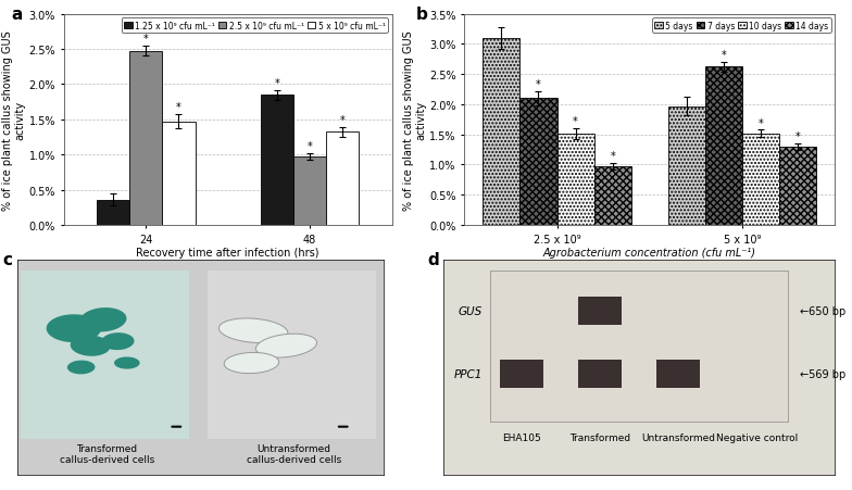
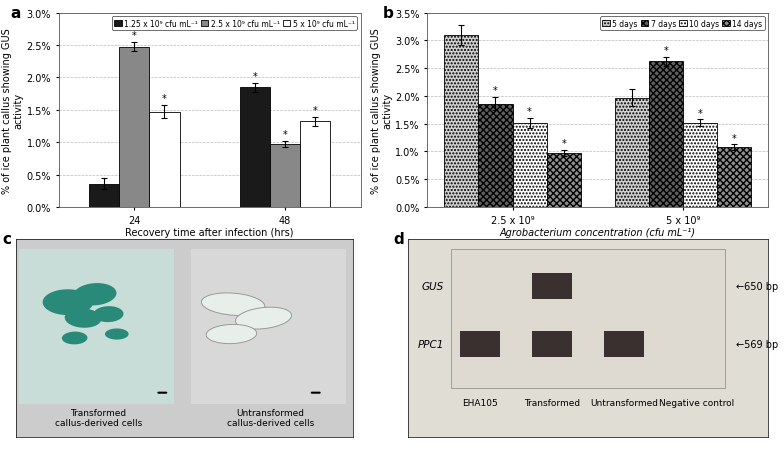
7 days/2.5 x 10⁹: 2.10% -> 1.86%
14 days/5 x 10⁹: 1.30% -> 1.08%
